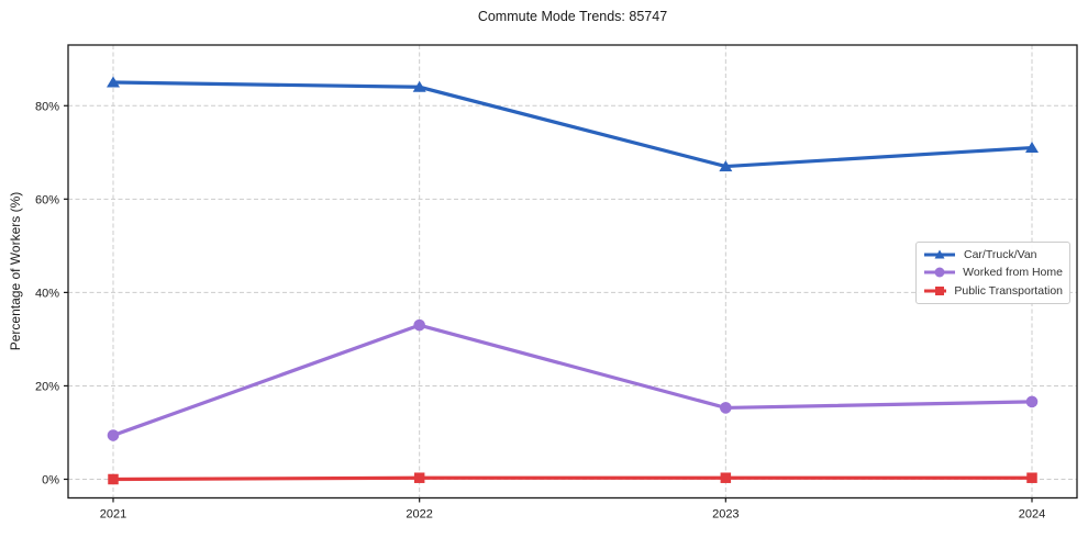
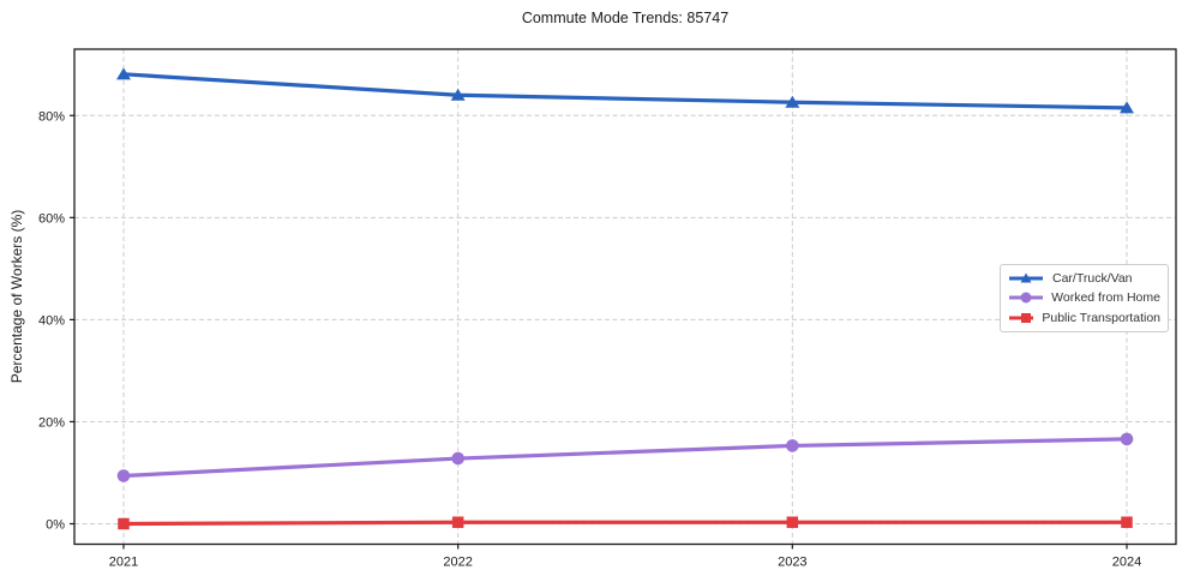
Car/Truck/Van/2021: 85% -> 88%
Worked from Home/2022: 33% -> 13%
Car/Truck/Van/2023: 67% -> 83%
Car/Truck/Van/2024: 71% -> 82%
